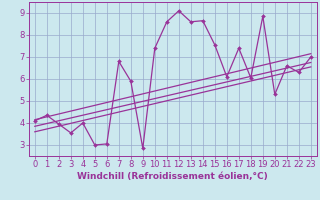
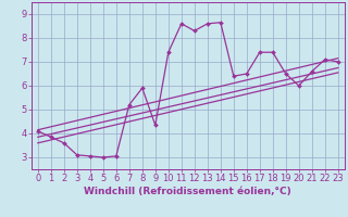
1: 4.35 -> 3.85
2: 3.95 -> 3.60
3: 3.55 -> 3.10
4: 4.00 -> 3.05
7: 6.80 -> 5.20
9: 2.85 -> 4.35
12: 9.10 -> 8.30
15: 7.55 -> 6.40
16: 6.10 -> 6.50
18: 6.05 -> 7.40
19: 8.85 -> 6.50
20: 5.30 -> 6.00
22: 6.30 -> 7.10
